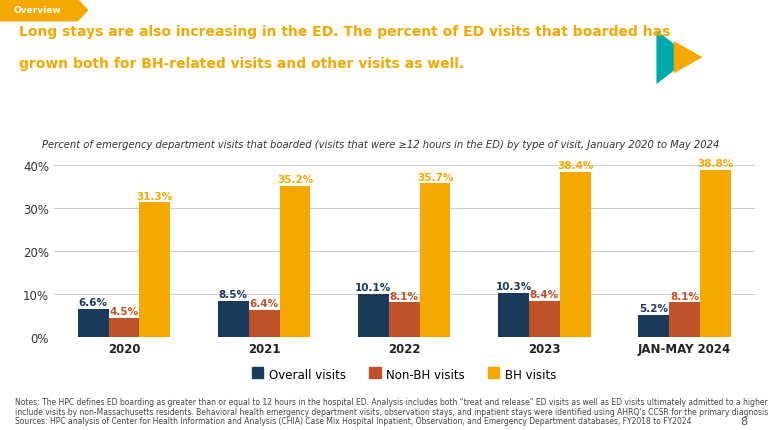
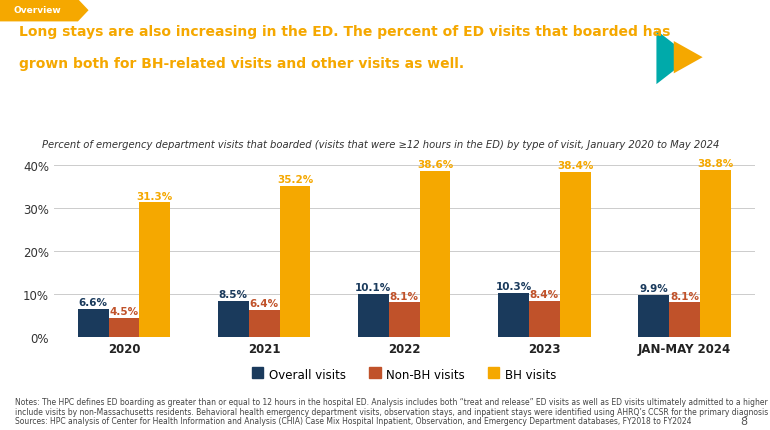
BH visits/2022: 35.7% -> 38.6%
Overall visits/JAN-MAY 2024: 5.2% -> 9.9%
